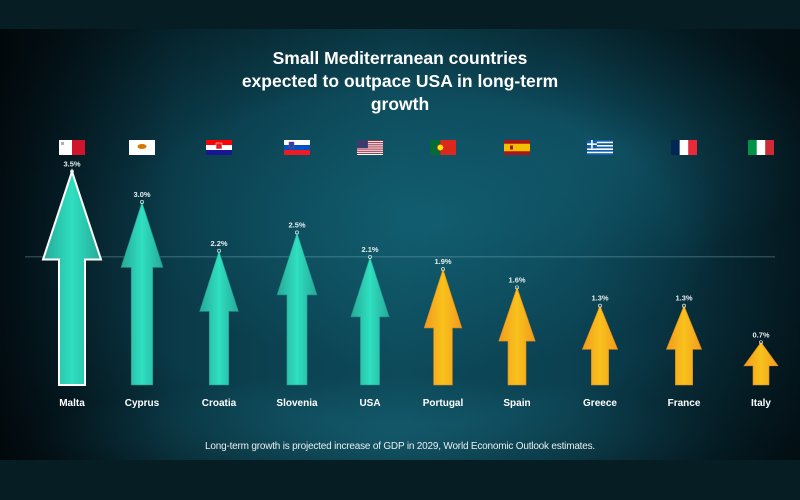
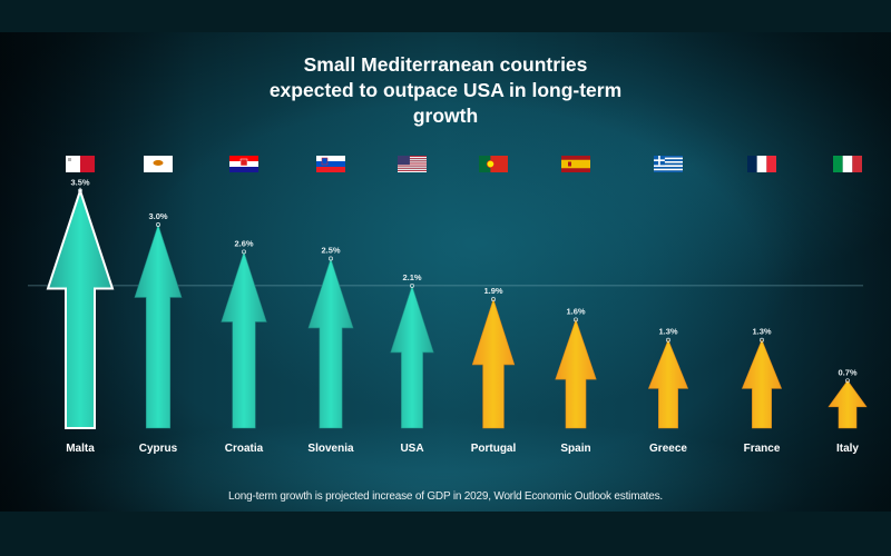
Croatia: 2.2% -> 2.6%
